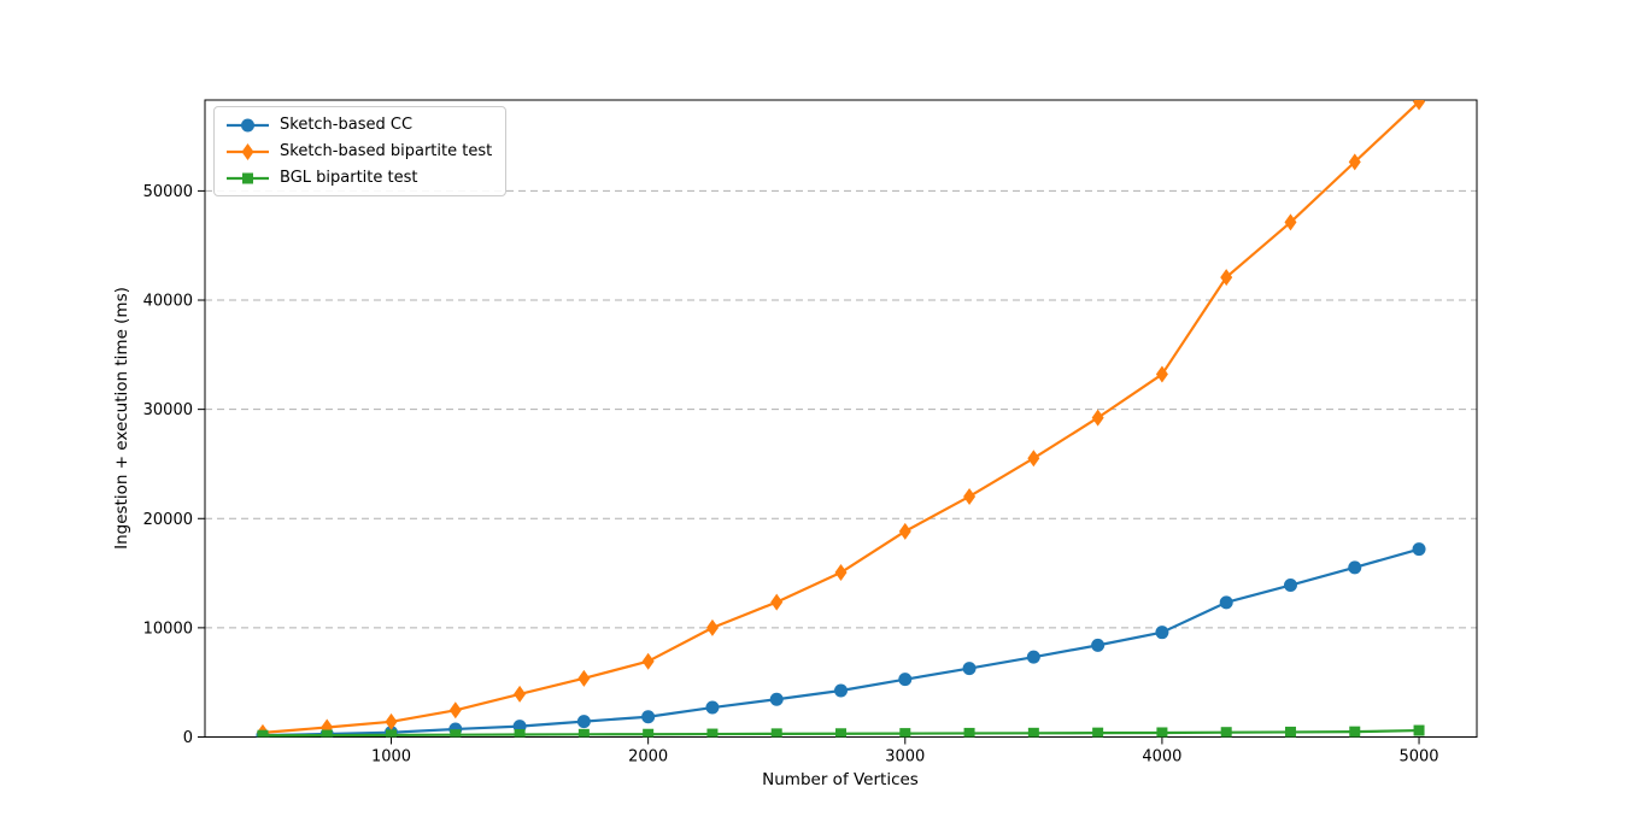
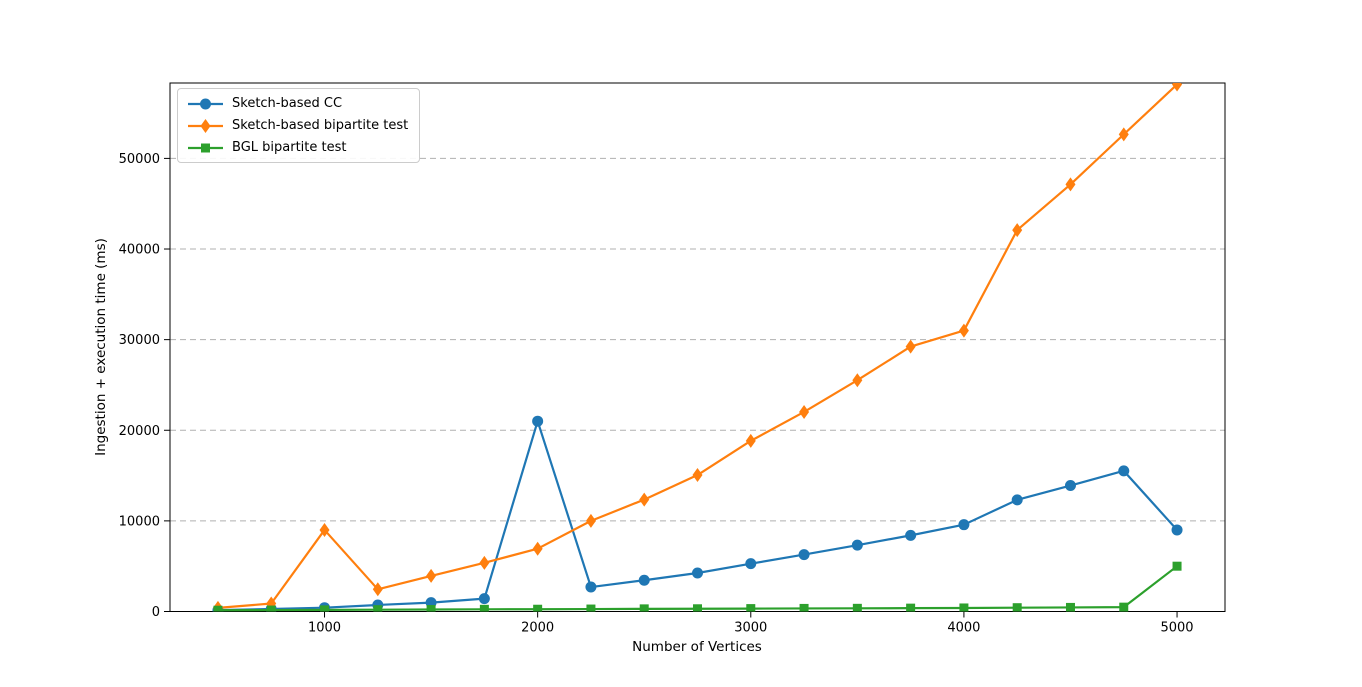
Sketch-based bipartite test/1000: 1000 -> 9000
Sketch-based CC/2000: 2000 -> 21000
Sketch-based bipartite test/4000: 33000 -> 31000
Sketch-based CC/5000: 17000 -> 9000
BGL bipartite test/5000: 1000 -> 5000
